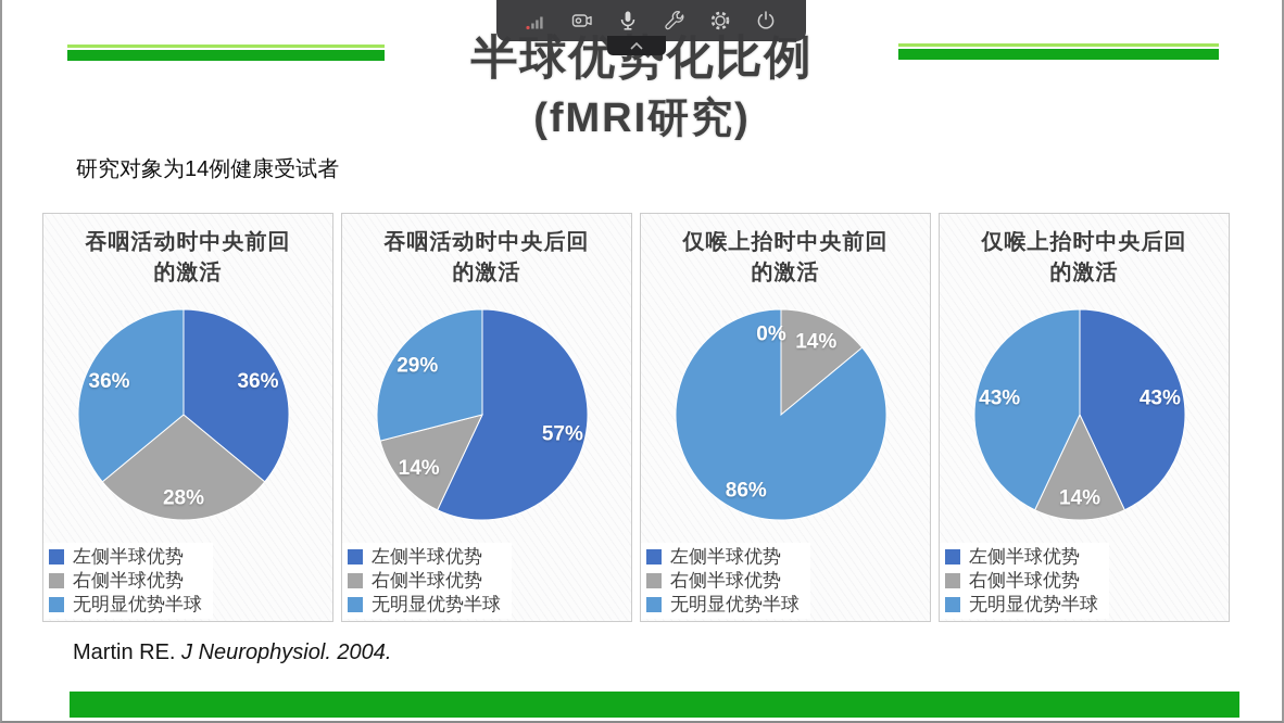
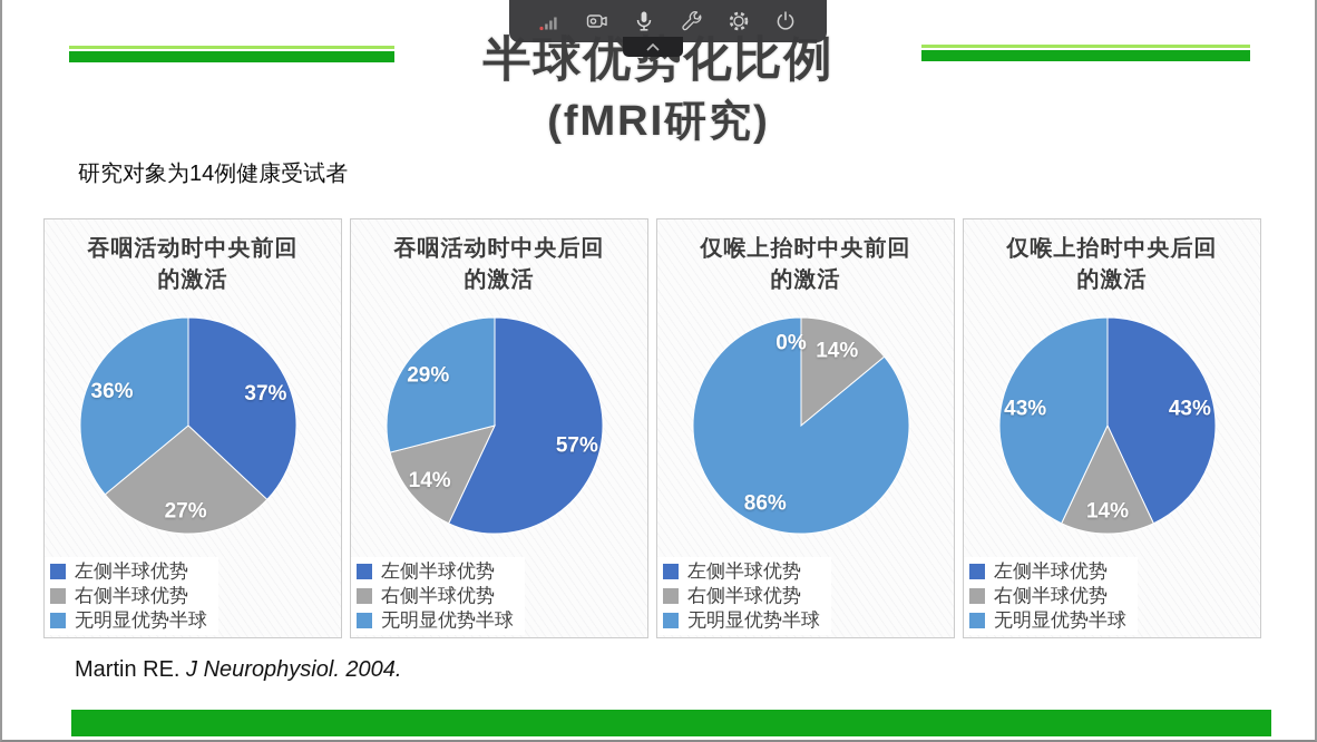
吞咽活动时中央前回的激活/左侧半球优势: 36% -> 37%
吞咽活动时中央前回的激活/右侧半球优势: 28% -> 27%
